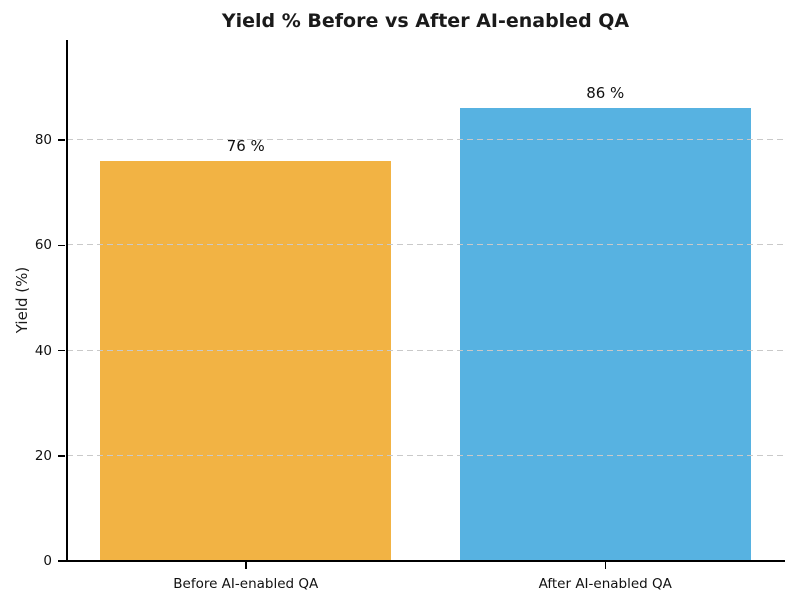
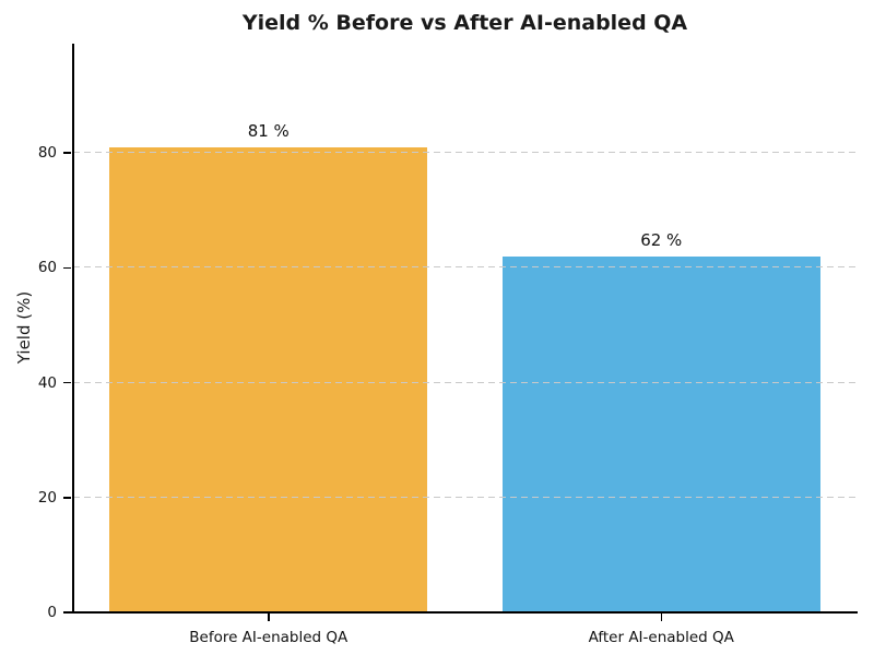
Before AI-enabled QA: 76 -> 81
After AI-enabled QA: 86 -> 62
